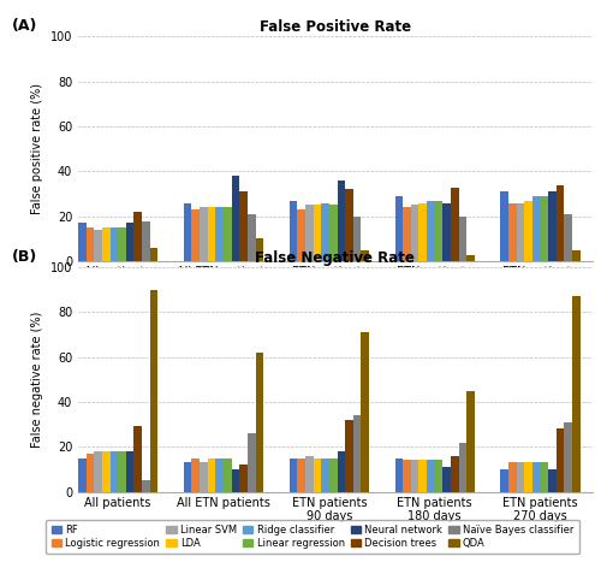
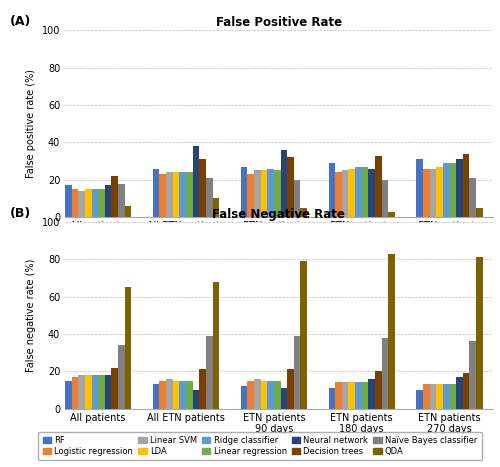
False Negative Rate/Decision trees/All patients: 29 -> 22
False Negative Rate/Naïve Bayes classifier/All patients: 5 -> 34
False Negative Rate/QDA/All patients: 90 -> 65
False Negative Rate/Linear SVM/All ETN patients: 13 -> 16
False Negative Rate/Decision trees/All ETN patients: 12 -> 21
False Negative Rate/Naïve Bayes classifier/All ETN patients: 26 -> 39
False Negative Rate/QDA/All ETN patients: 62 -> 68
False Negative Rate/RF/ETN patients 90 days: 15 -> 12
False Negative Rate/Neural network/ETN patients 90 days: 18 -> 11
False Negative Rate/Decision trees/ETN patients 90 days: 32 -> 21
False Negative Rate/Naïve Bayes classifier/ETN patients 90 days: 34 -> 39
False Negative Rate/QDA/ETN patients 90 days: 71 -> 79
False Negative Rate/RF/ETN patients 180 days: 15 -> 11
False Negative Rate/Neural network/ETN patients 180 days: 11 -> 16
False Negative Rate/Decision trees/ETN patients 180 days: 16 -> 20
False Negative Rate/Naïve Bayes classifier/ETN patients 180 days: 22 -> 38
False Negative Rate/QDA/ETN patients 180 days: 45 -> 83
False Negative Rate/Neural network/ETN patients 270 days: 10 -> 17
False Negative Rate/Decision trees/ETN patients 270 days: 28 -> 19
False Negative Rate/Naïve Bayes classifier/ETN patients 270 days: 31 -> 36
False Negative Rate/QDA/ETN patients 270 days: 87 -> 81
